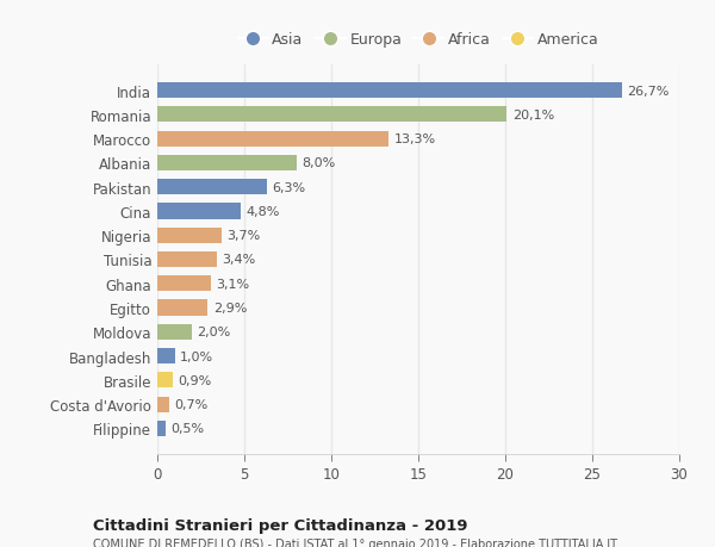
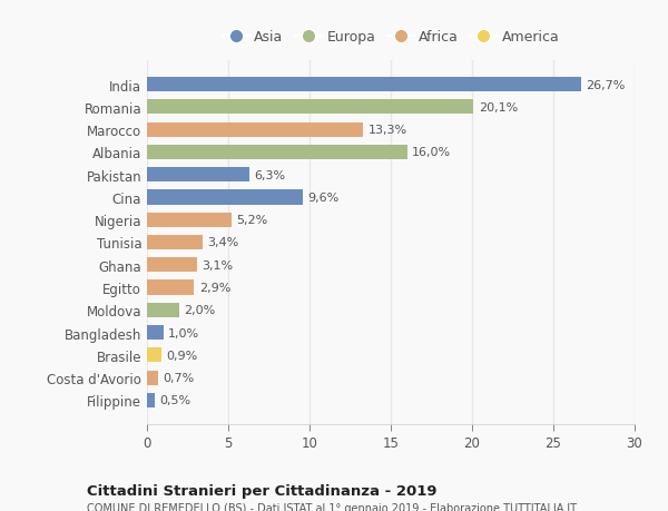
Albania: 8,0% -> 16,0%
Cina: 4,8% -> 9,6%
Nigeria: 3,7% -> 5,2%
